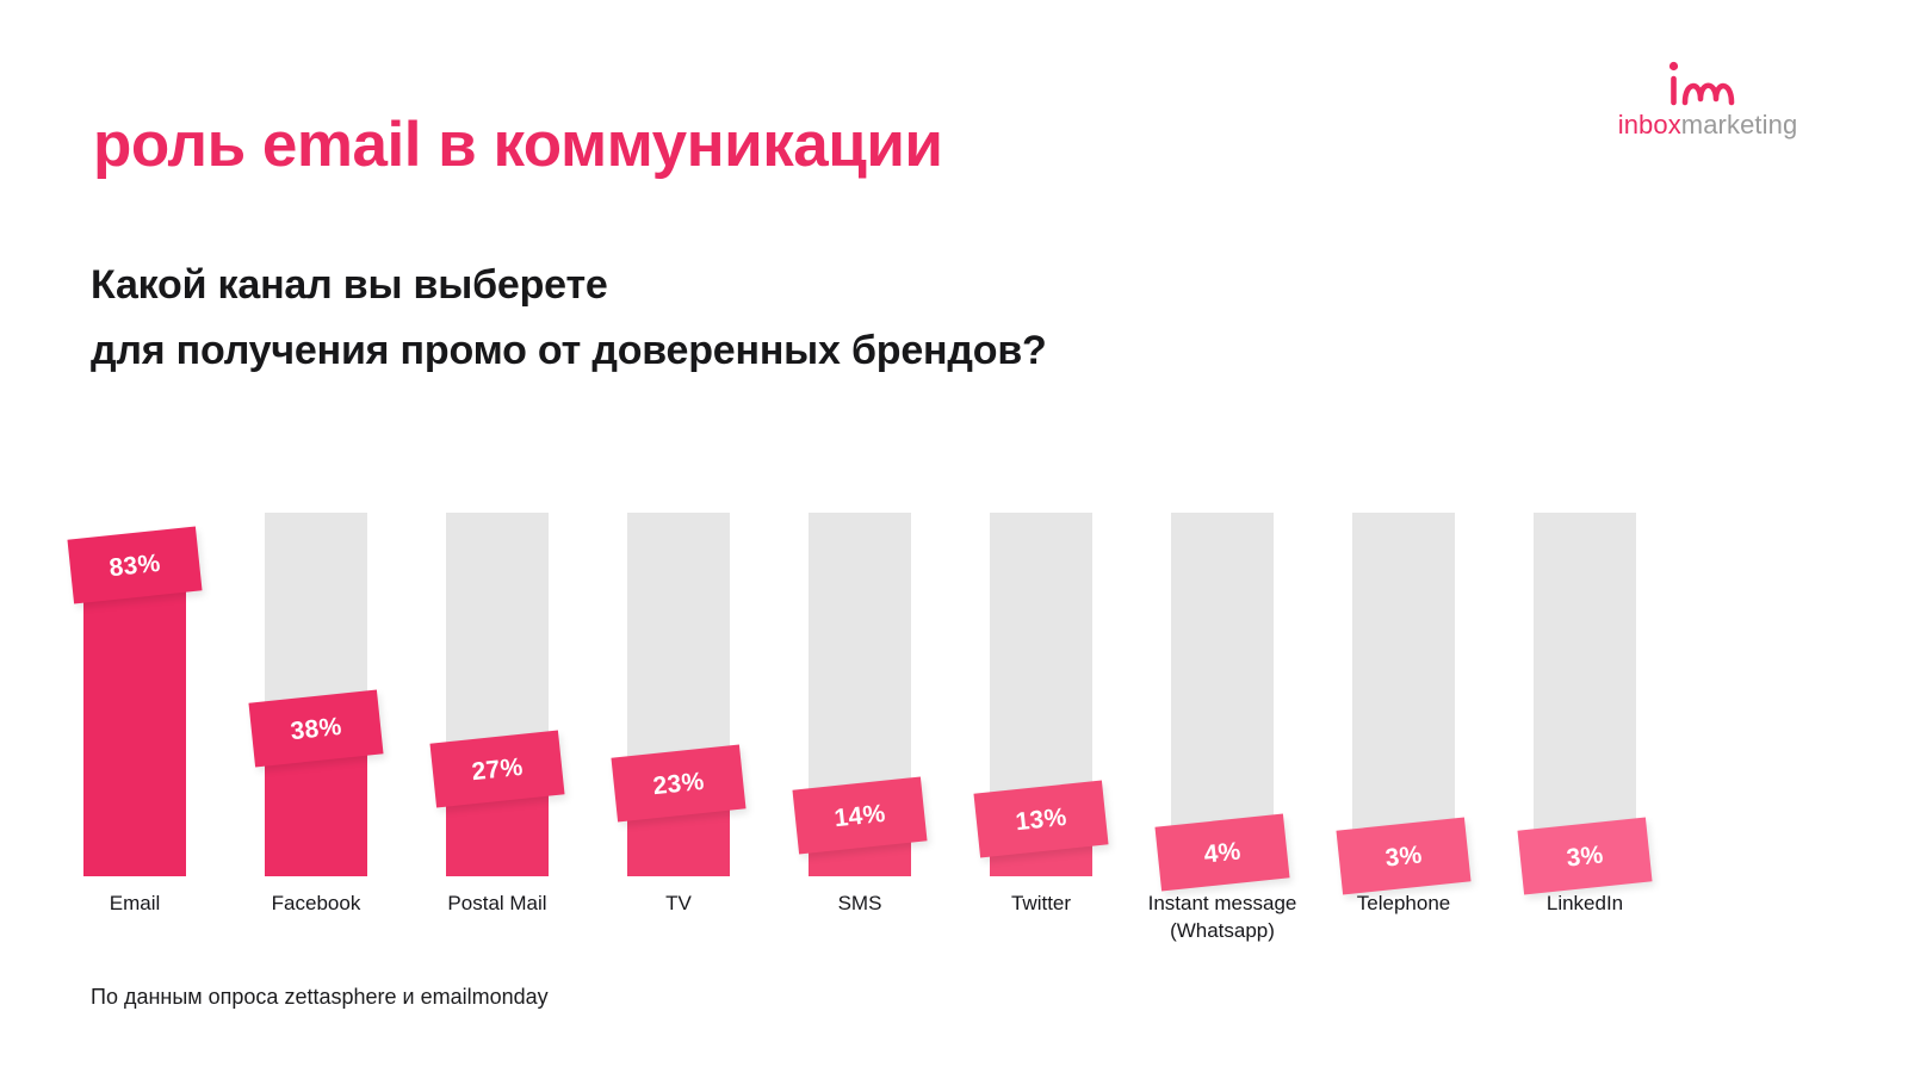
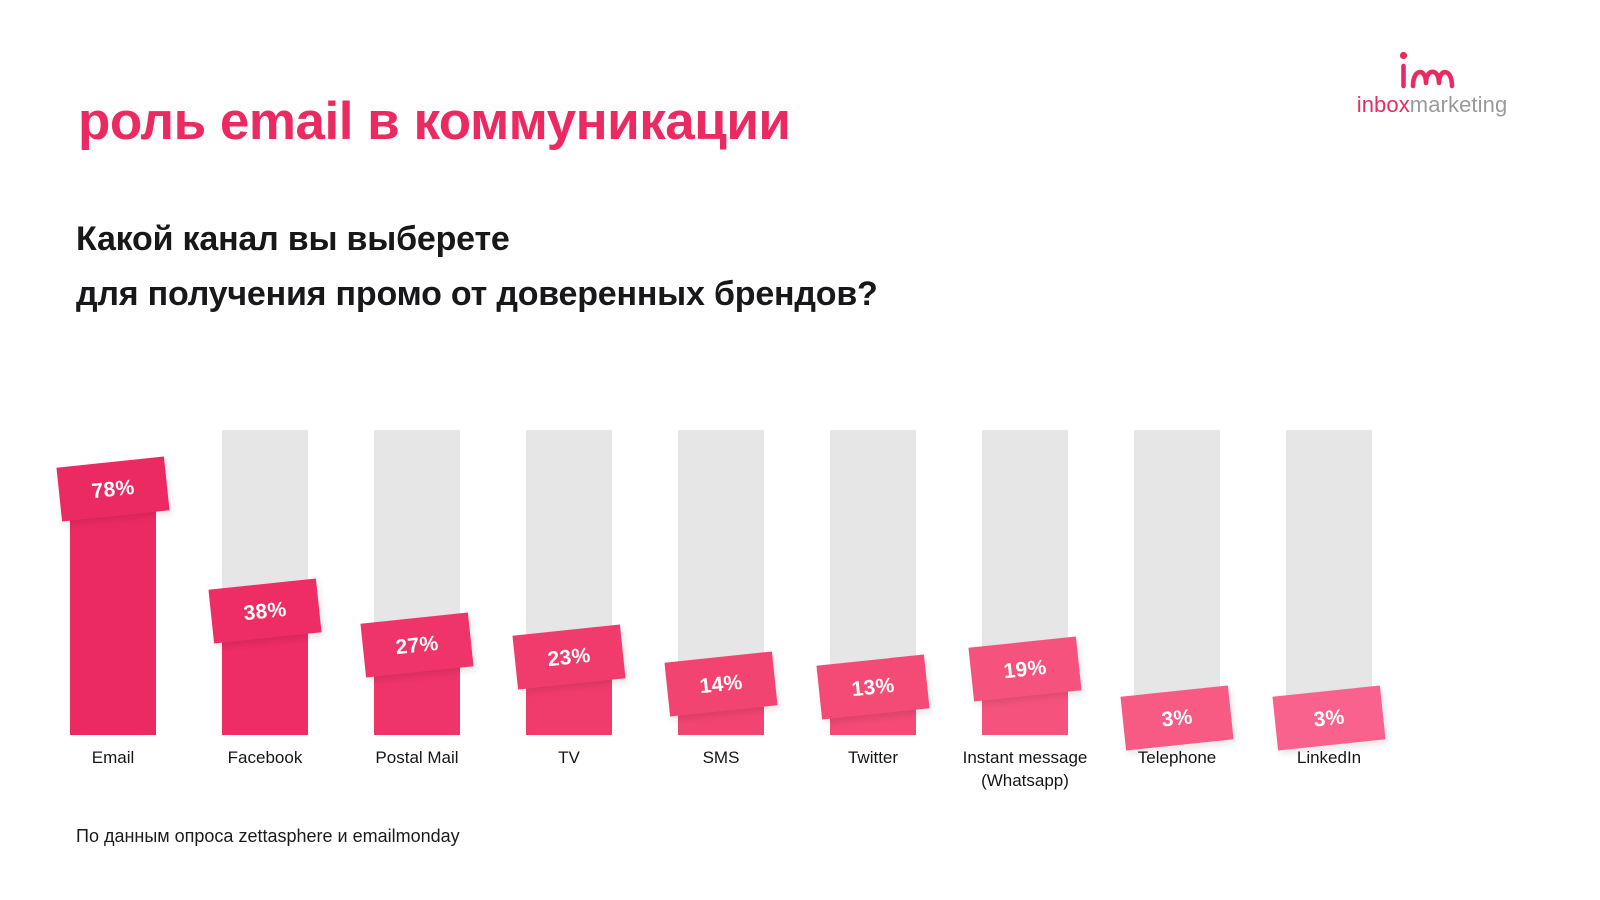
Email: 83% -> 78%
Instant message (Whatsapp): 4% -> 19%
